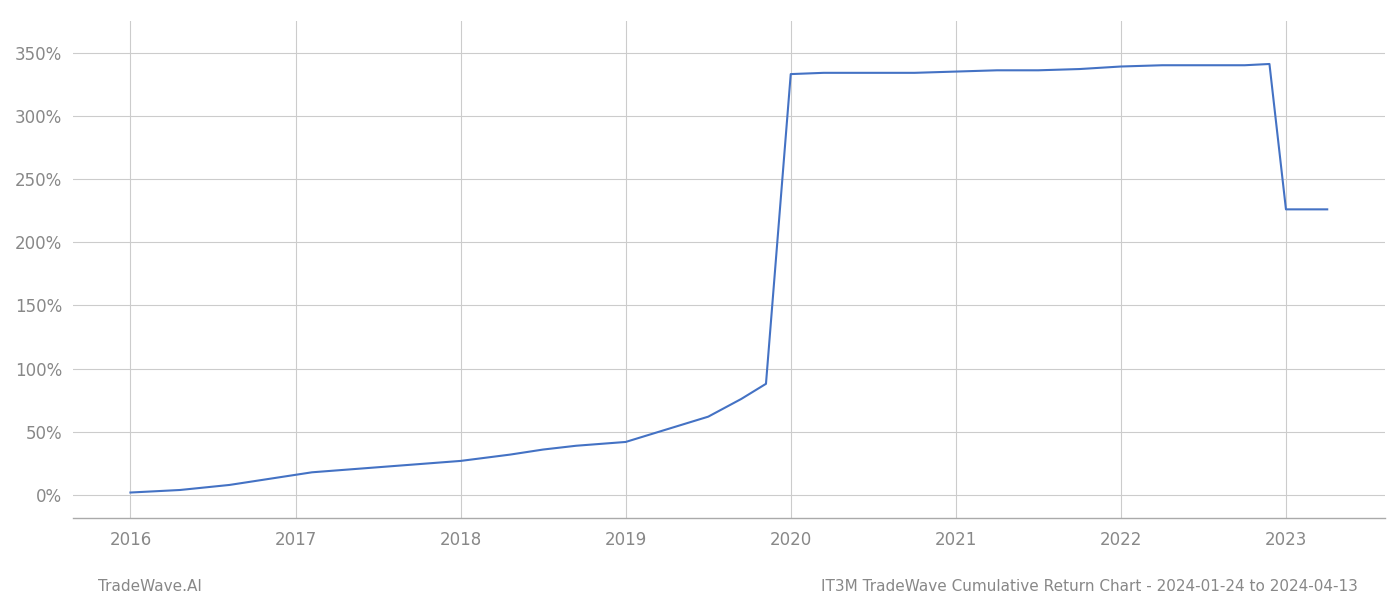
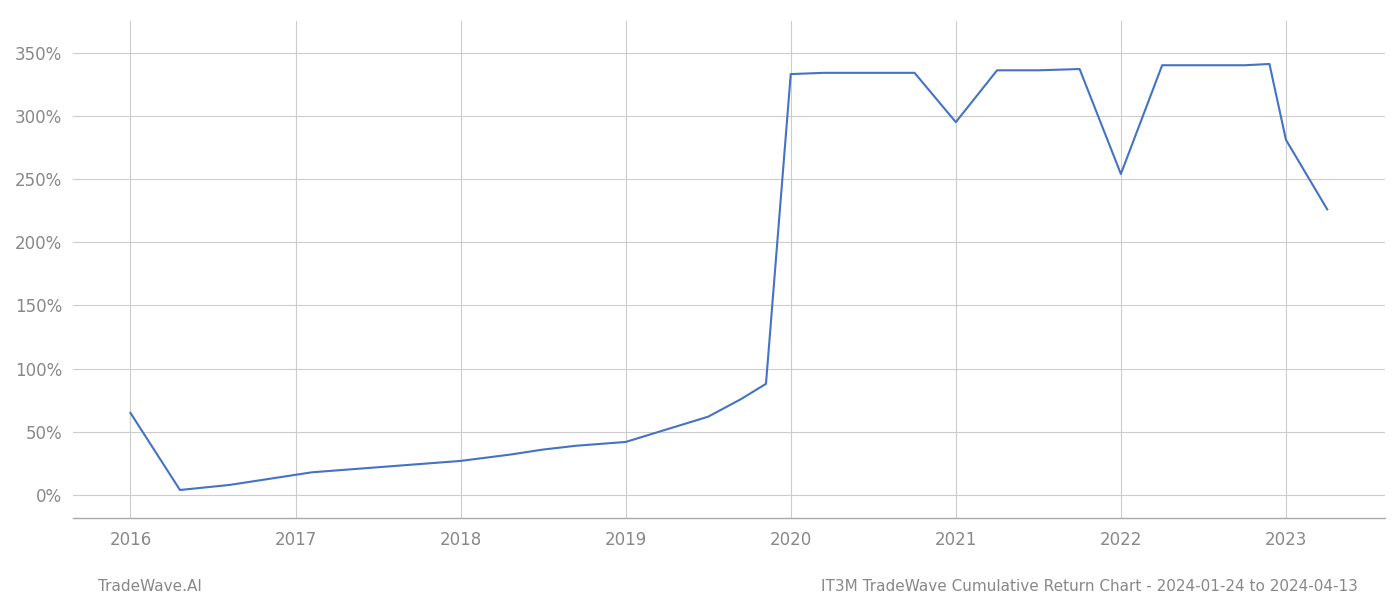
2016: 2% -> 65%
2021: 335% -> 295%
2022: 339% -> 254%
2023: 226% -> 281%
